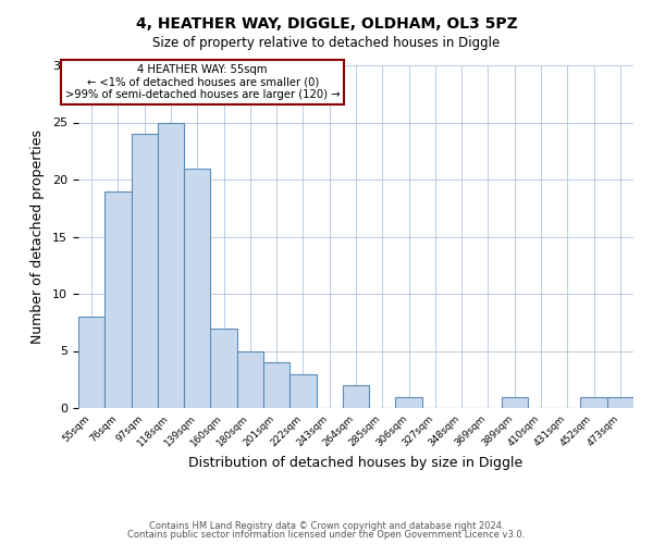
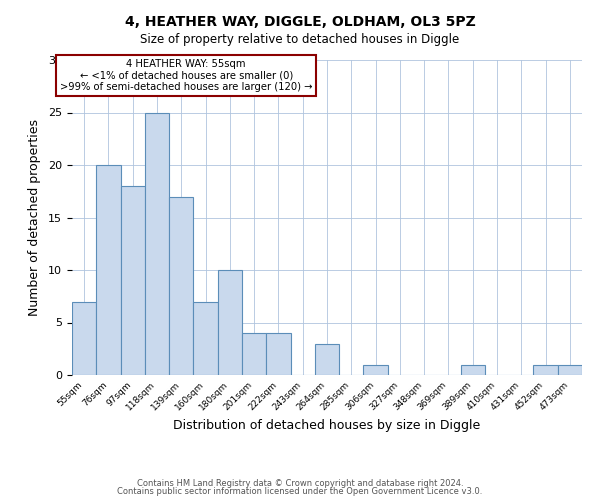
55sqm: 8 -> 7
76sqm: 19 -> 20
97sqm: 24 -> 18
139sqm: 21 -> 17
180sqm: 5 -> 10
222sqm: 3 -> 4
264sqm: 2 -> 3
